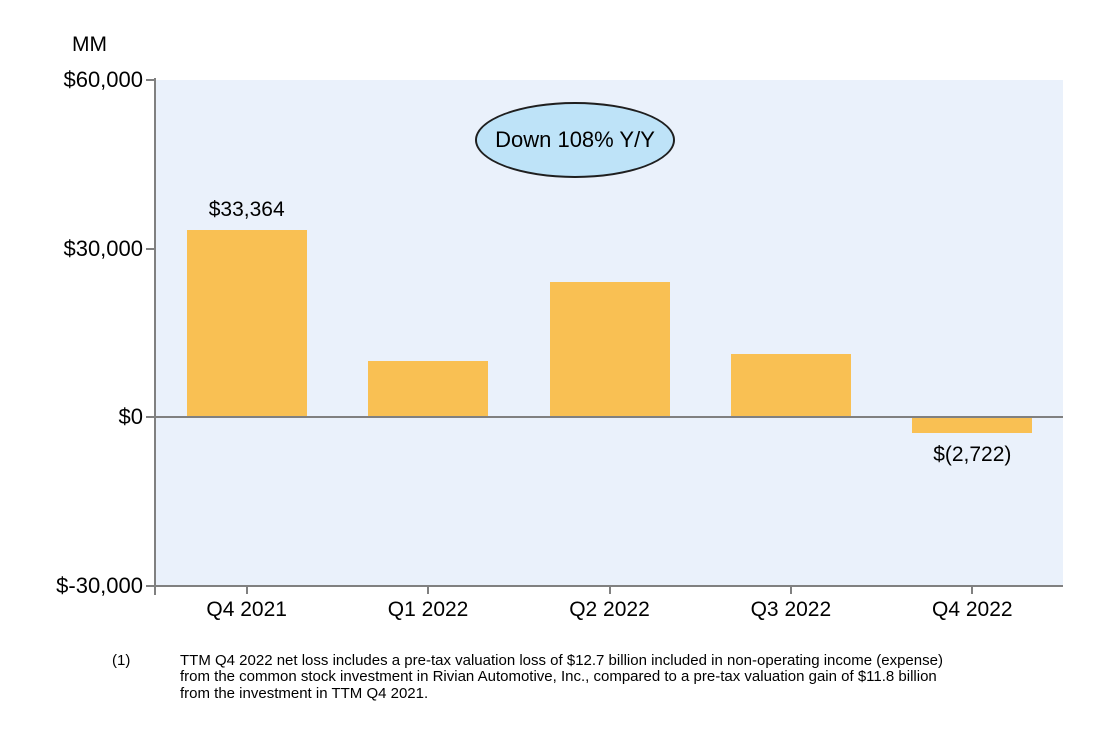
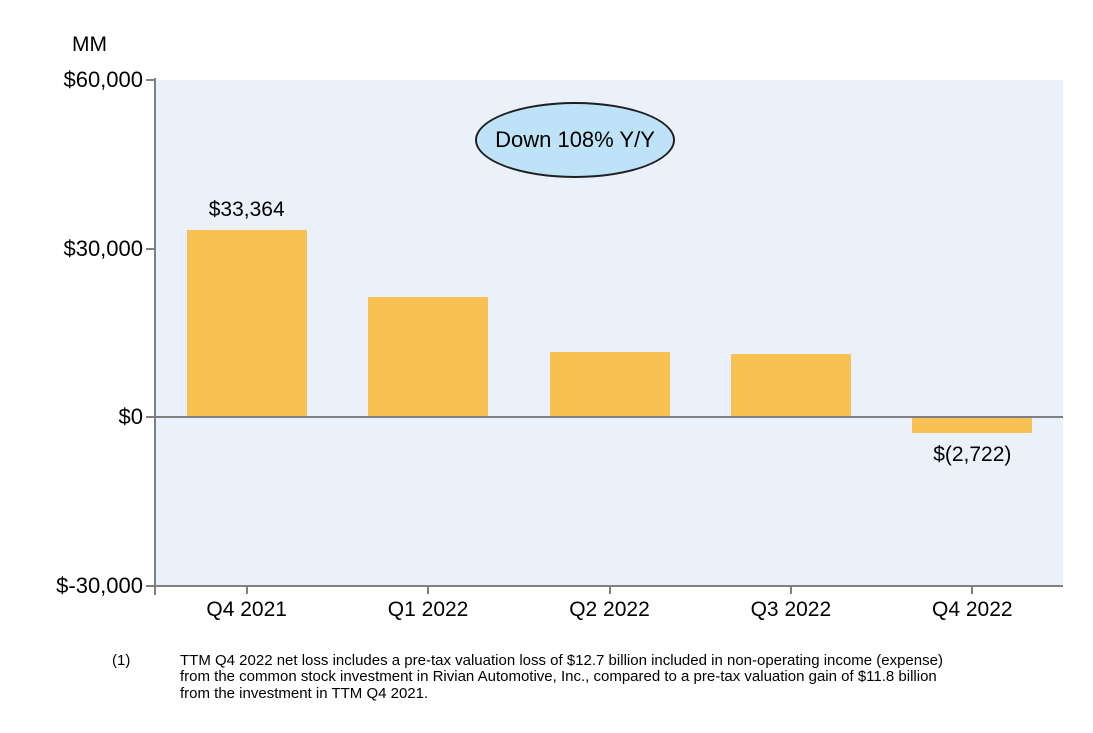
Q1 2022: $10000 -> $21000
Q2 2022: $24000 -> $12000
